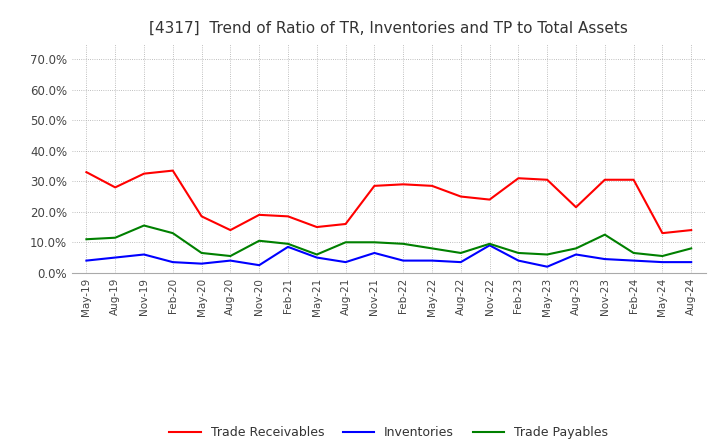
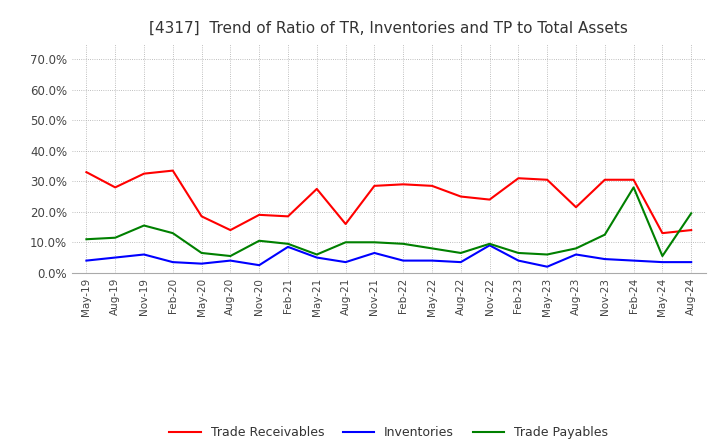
Trade Receivables/May-21: 15.0% -> 27.5%
Trade Payables/Feb-24: 6.5% -> 28.0%
Trade Payables/Aug-24: 8.0% -> 19.5%
